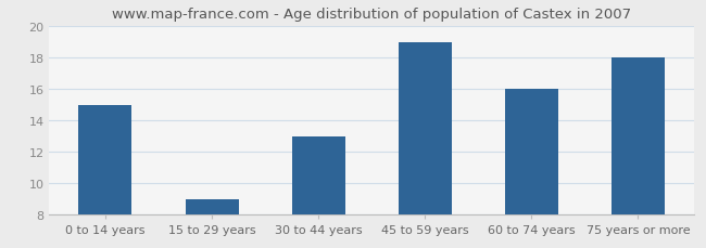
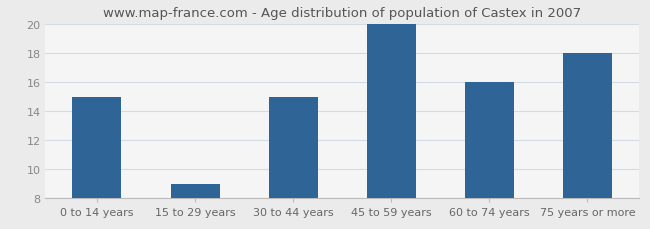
30 to 44 years: 13 -> 15
45 to 59 years: 19 -> 20
